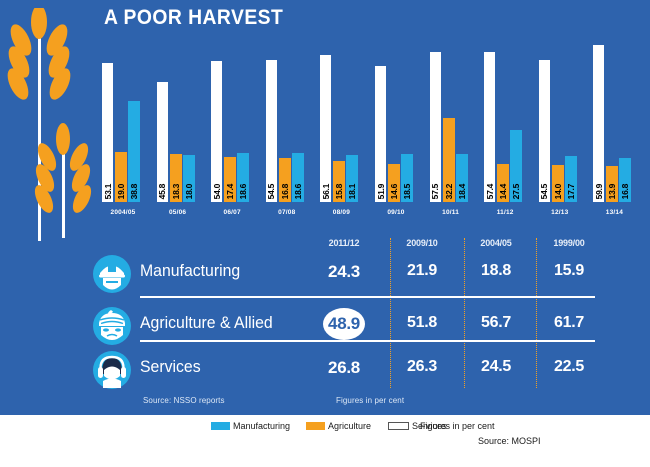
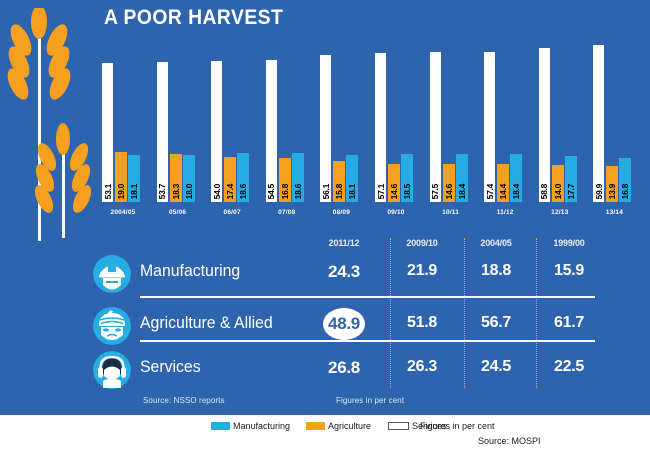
Manufacturing/2004/05: 38.8 -> 18.1
Services/05/06: 45.8 -> 53.7
Services/09/10: 51.9 -> 57.1
Agriculture/10/11: 32.2 -> 14.6
Manufacturing/11/12: 27.5 -> 18.4
Services/12/13: 54.5 -> 58.8
